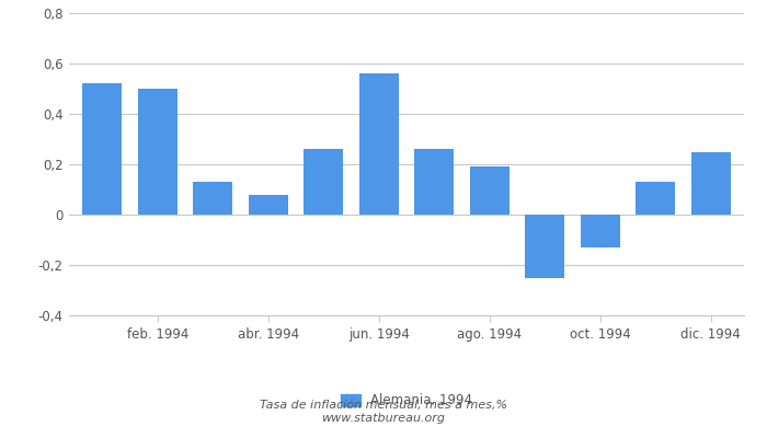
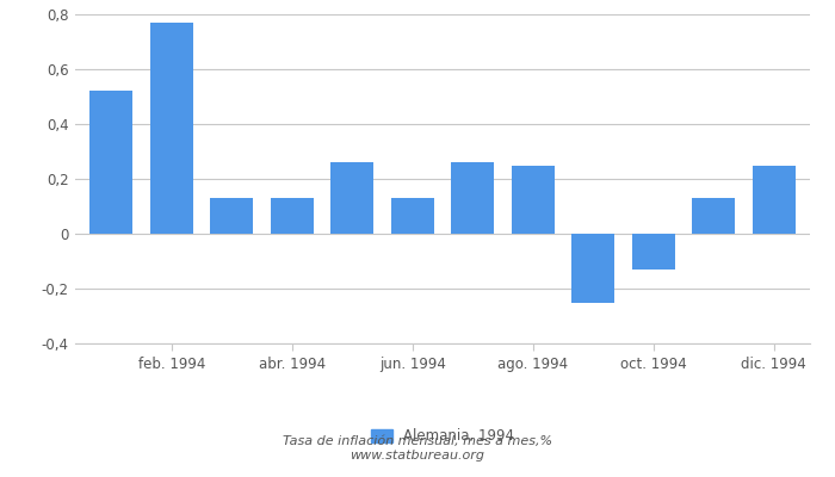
feb. 1994: 0,50 -> 0,77
abr. 1994: 0,08 -> 0,13
jun. 1994: 0,56 -> 0,13
ago. 1994: 0,19 -> 0,25
